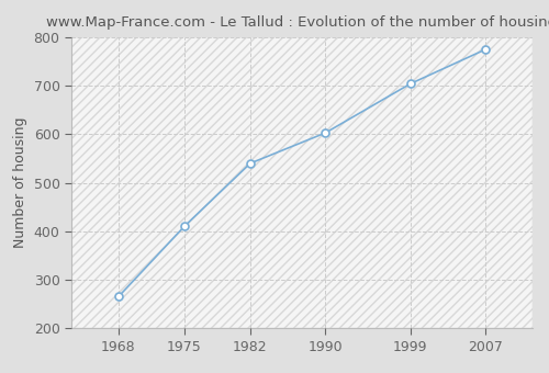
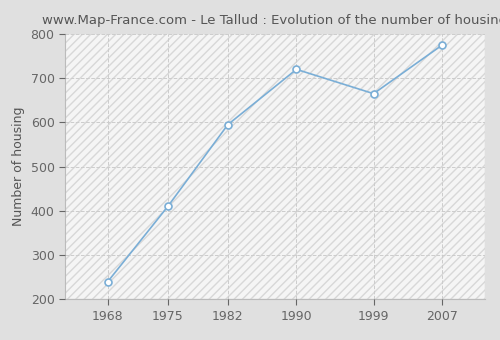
1968: 265 -> 240
1982: 540 -> 595
1990: 603 -> 720
1999: 704 -> 665
